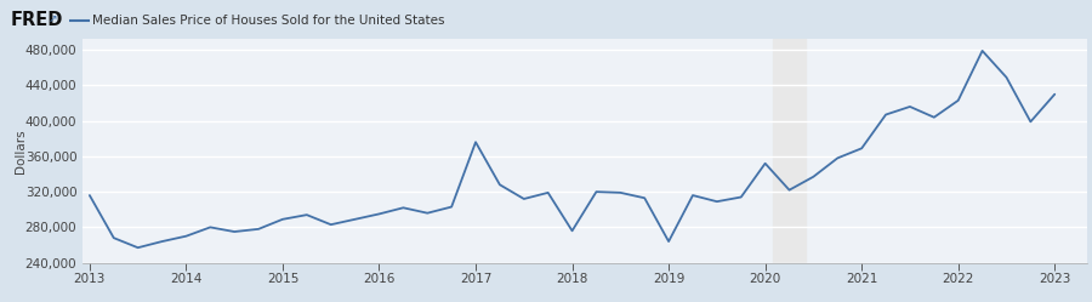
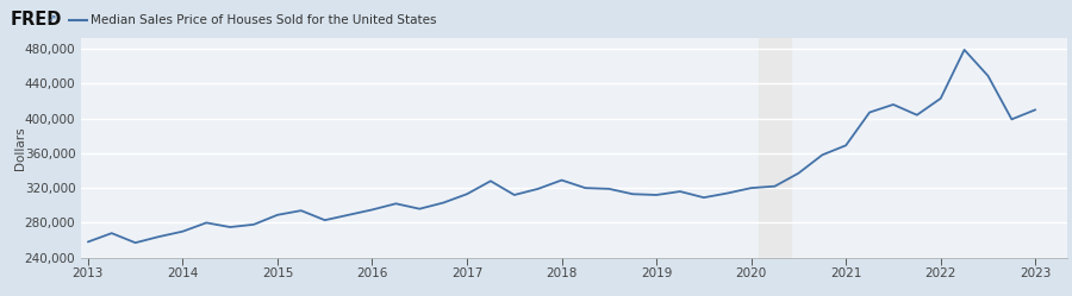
2013: 316,000 -> 258,000
2017: 376,000 -> 313,000
2018: 276,000 -> 329,000
2019: 264,000 -> 312,000
2020: 352,000 -> 320,000
2023: 430,000 -> 410,000
